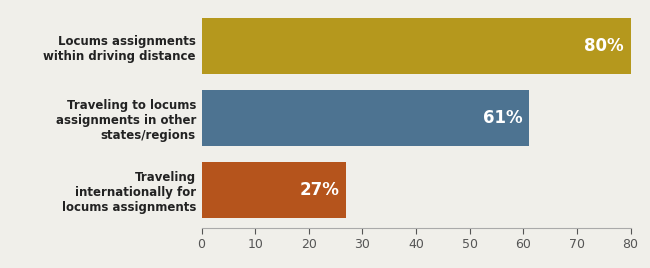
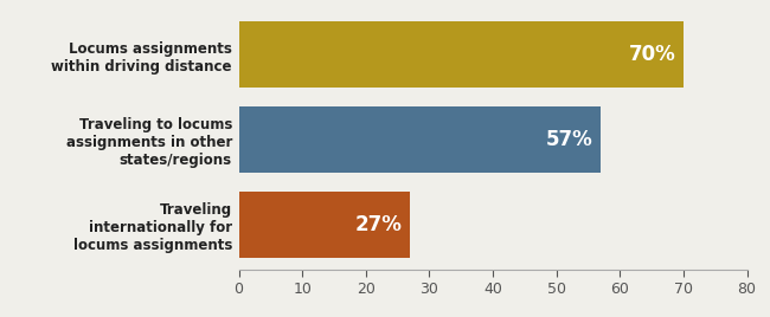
Locums assignments within driving distance: 80% -> 70%
Traveling to locums assignments in other states/regions: 61% -> 57%
